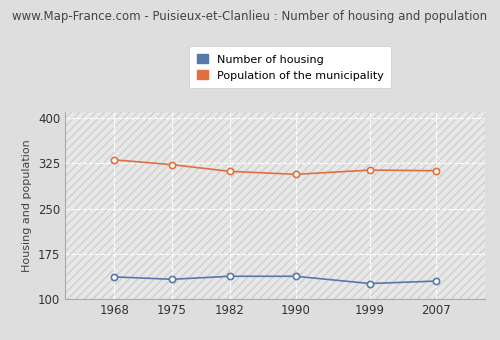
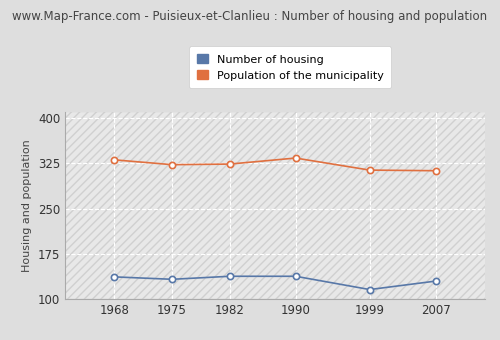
Population of the municipality/1982: 312 -> 324
Population of the municipality/1990: 307 -> 334
Number of housing/1999: 126 -> 116
